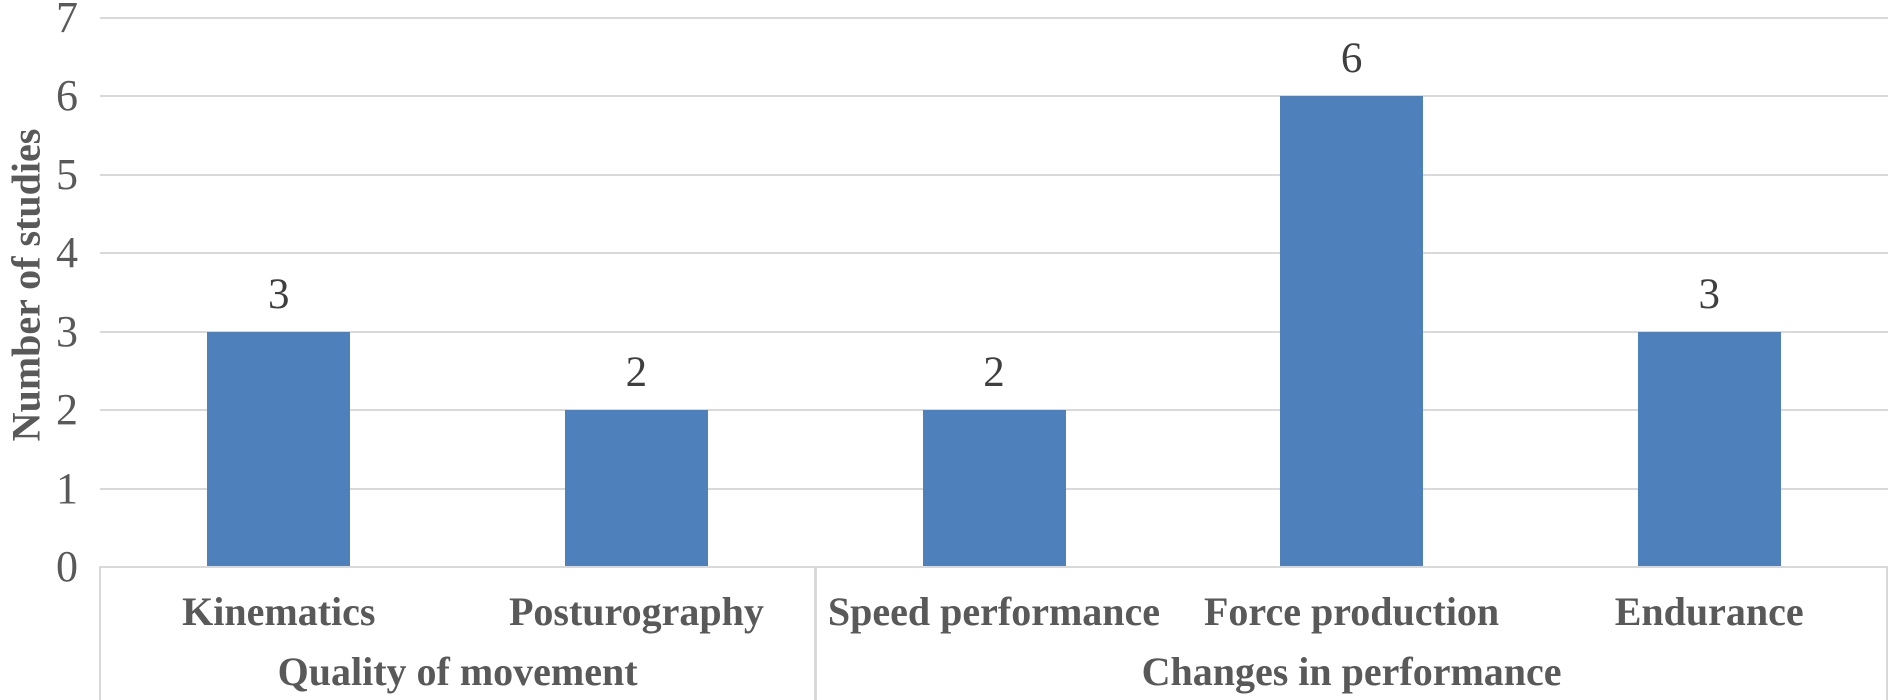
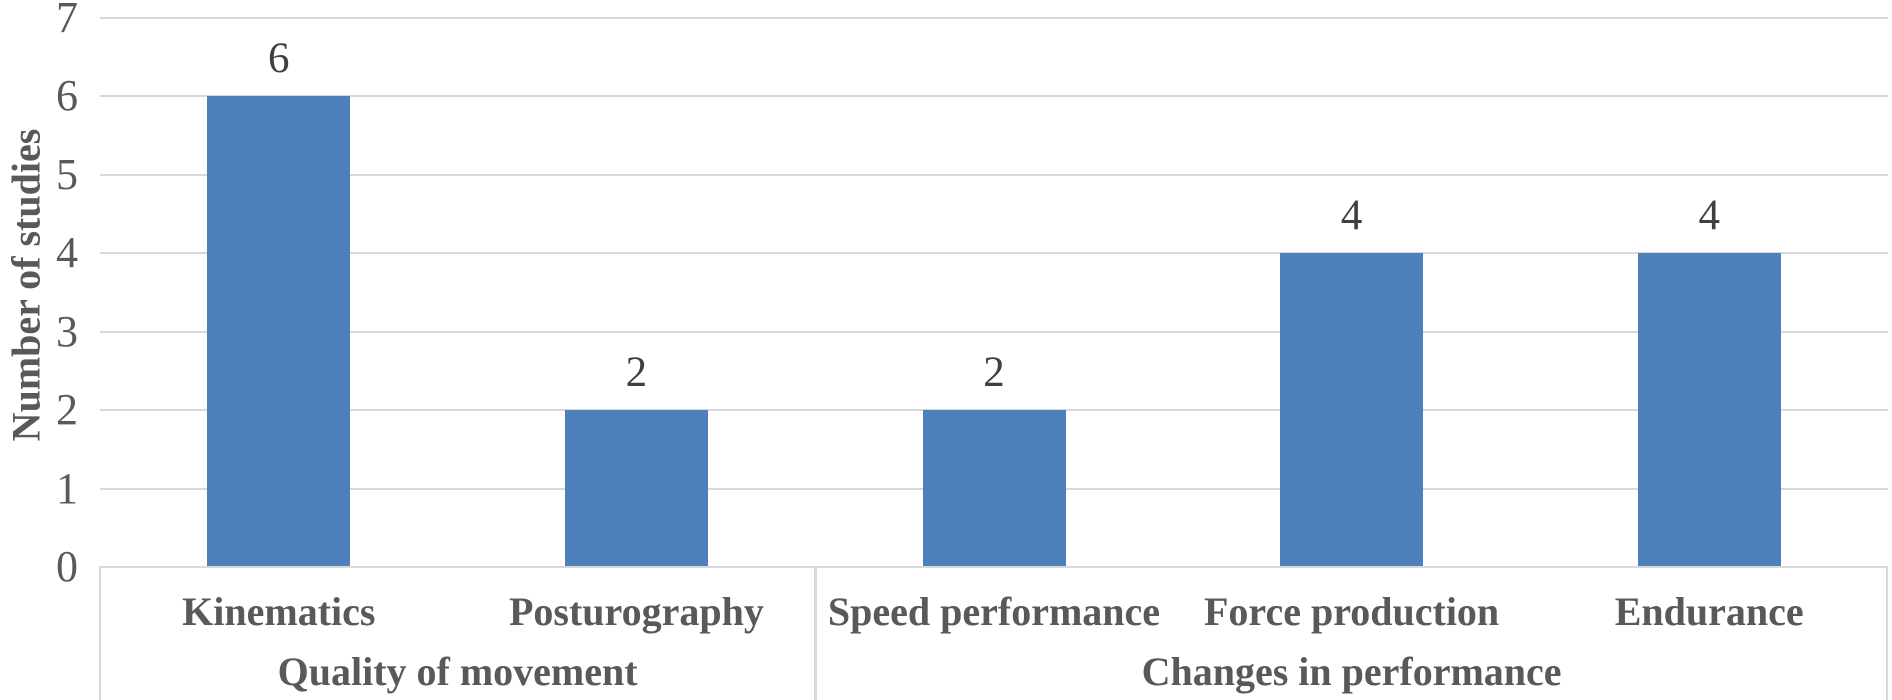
Kinematics: 3 -> 6
Force production: 6 -> 4
Endurance: 3 -> 4
